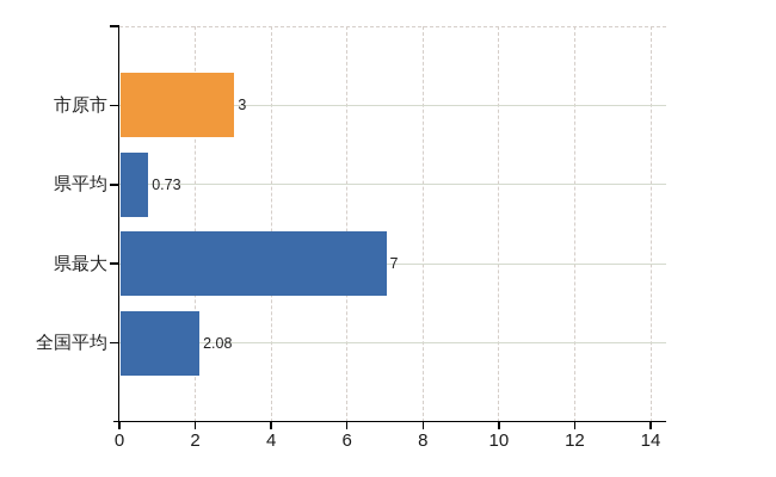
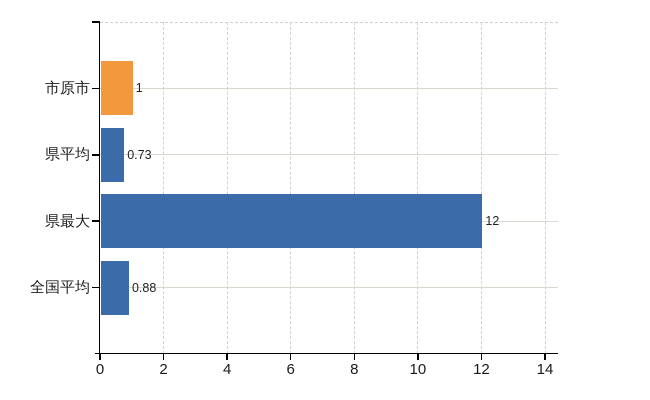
市原市: 3 -> 1
県最大: 7 -> 12
全国平均: 2.08 -> 0.88
